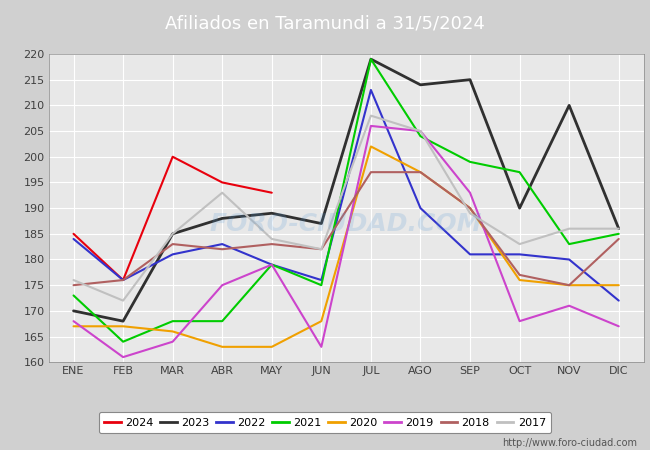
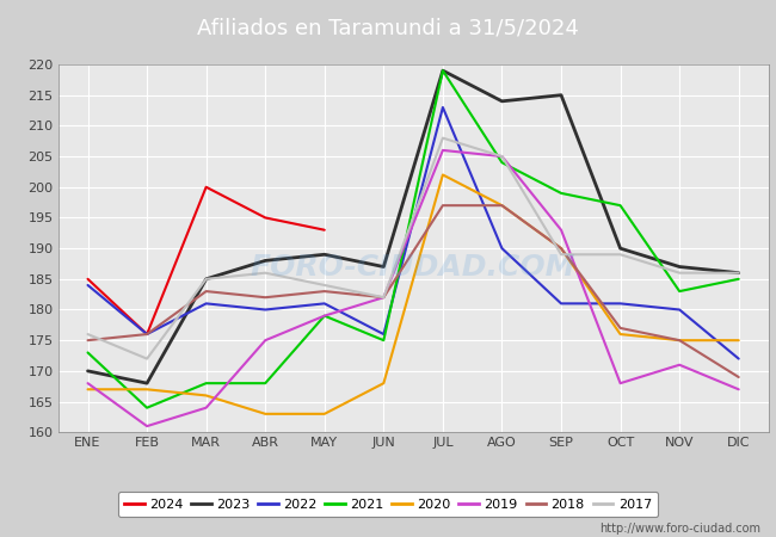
2022/ABR: 183 -> 180
2017/ABR: 193 -> 186
2022/MAY: 179 -> 181
2019/JUN: 163 -> 182
2017/OCT: 183 -> 189
2023/NOV: 210 -> 187
2018/DIC: 184 -> 169
